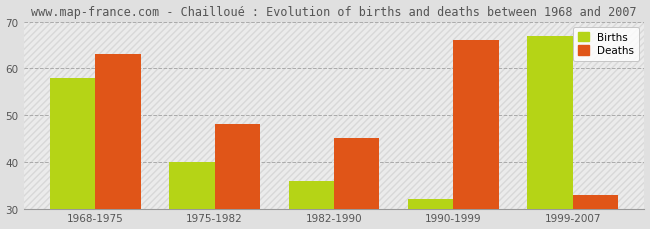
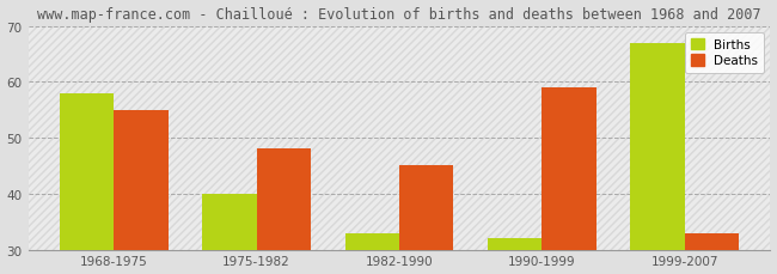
Deaths/1968-1975: 63 -> 55
Births/1982-1990: 36 -> 33
Deaths/1990-1999: 66 -> 59
